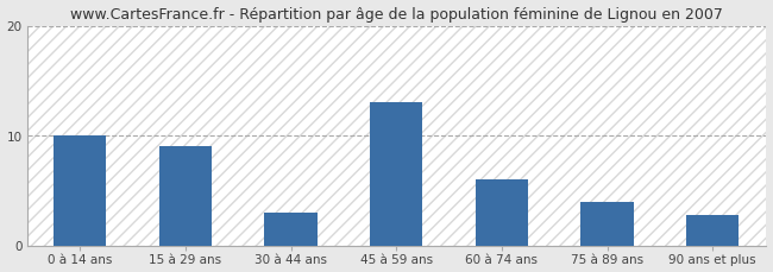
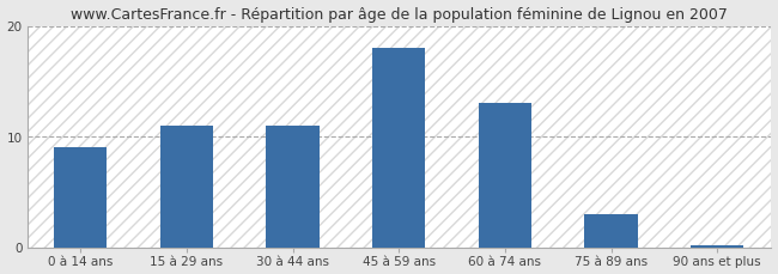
0 à 14 ans: 10.0 -> 9.0
15 à 29 ans: 9.0 -> 11.0
30 à 44 ans: 3.0 -> 11.0
45 à 59 ans: 13.0 -> 18.0
60 à 74 ans: 6.0 -> 13.0
75 à 89 ans: 4.0 -> 3.0
90 ans et plus: 2.8 -> 0.2
